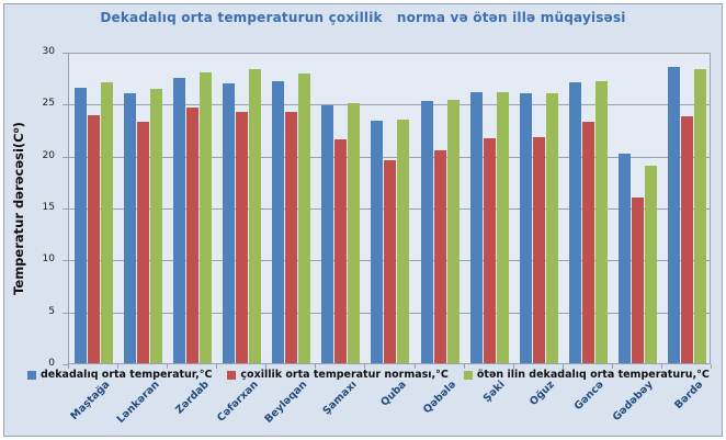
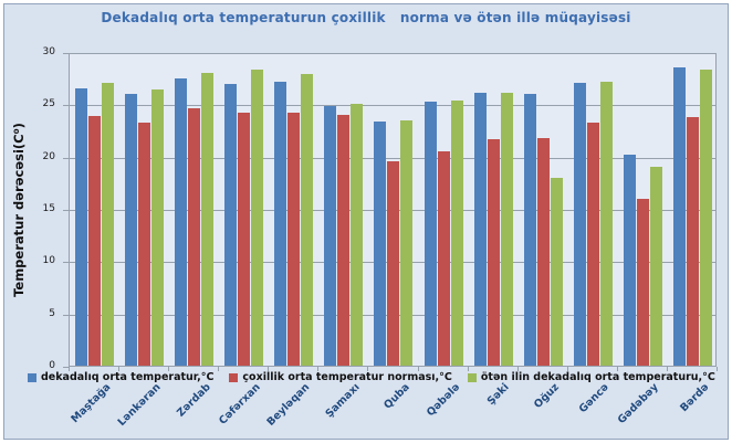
çoxillik orta temperatur norması,°C/Şamaxı: 22 -> 24
ötən ilin dekadalıq orta temperaturu,°C/Oğuz: 26 -> 18
